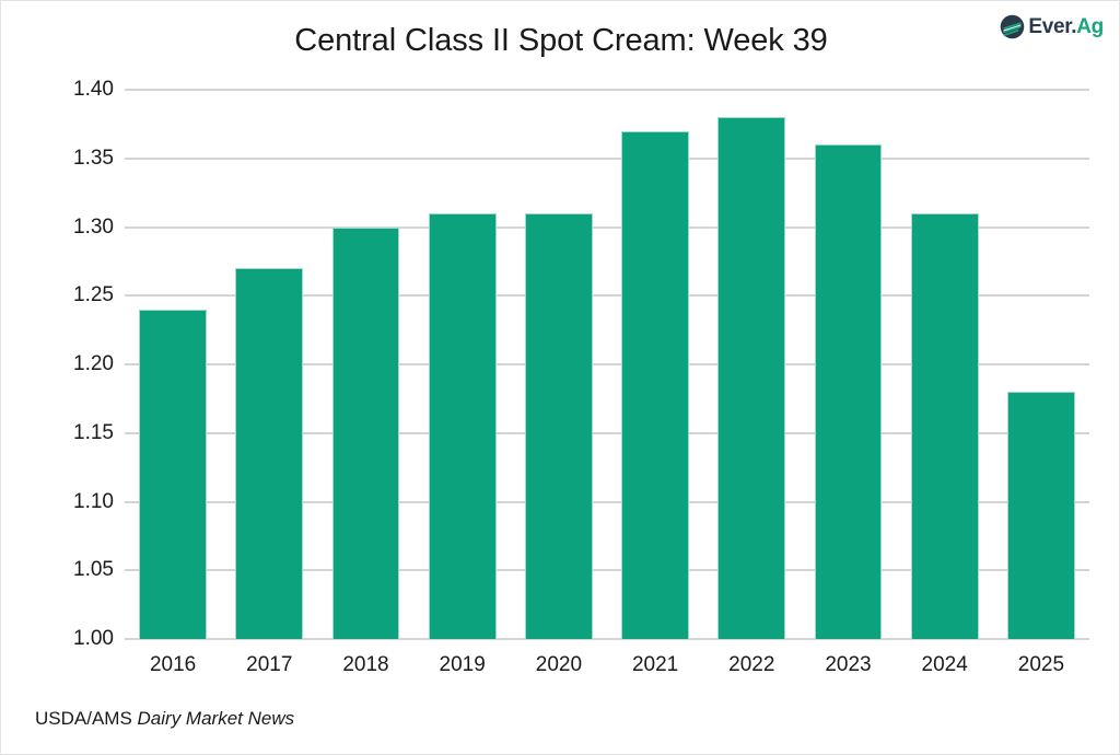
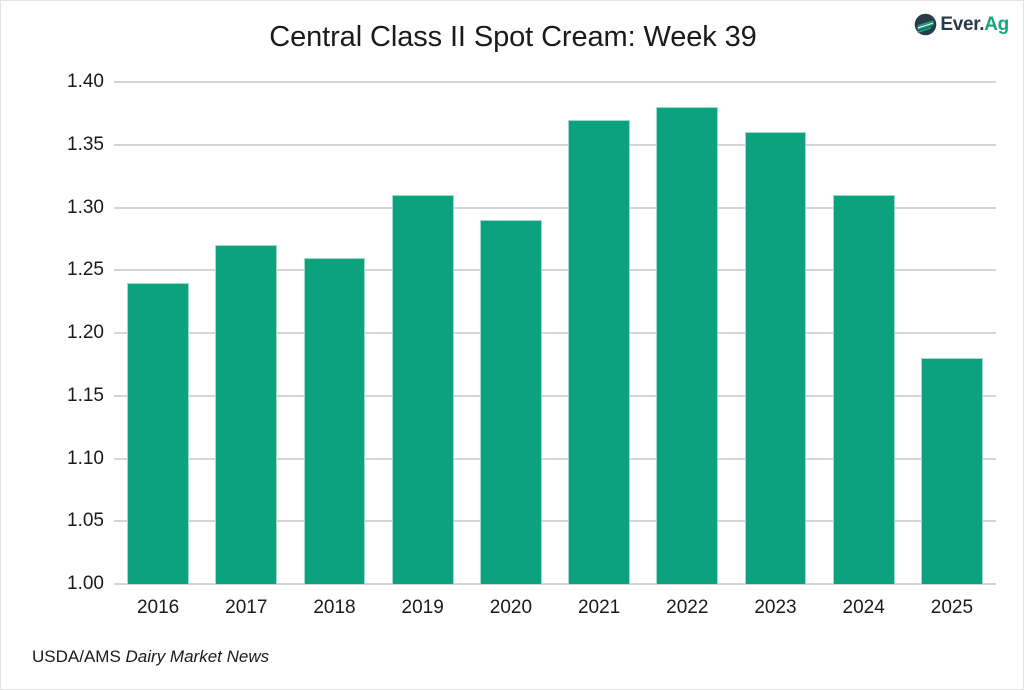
2018: 1.30 -> 1.26
2020: 1.31 -> 1.29
